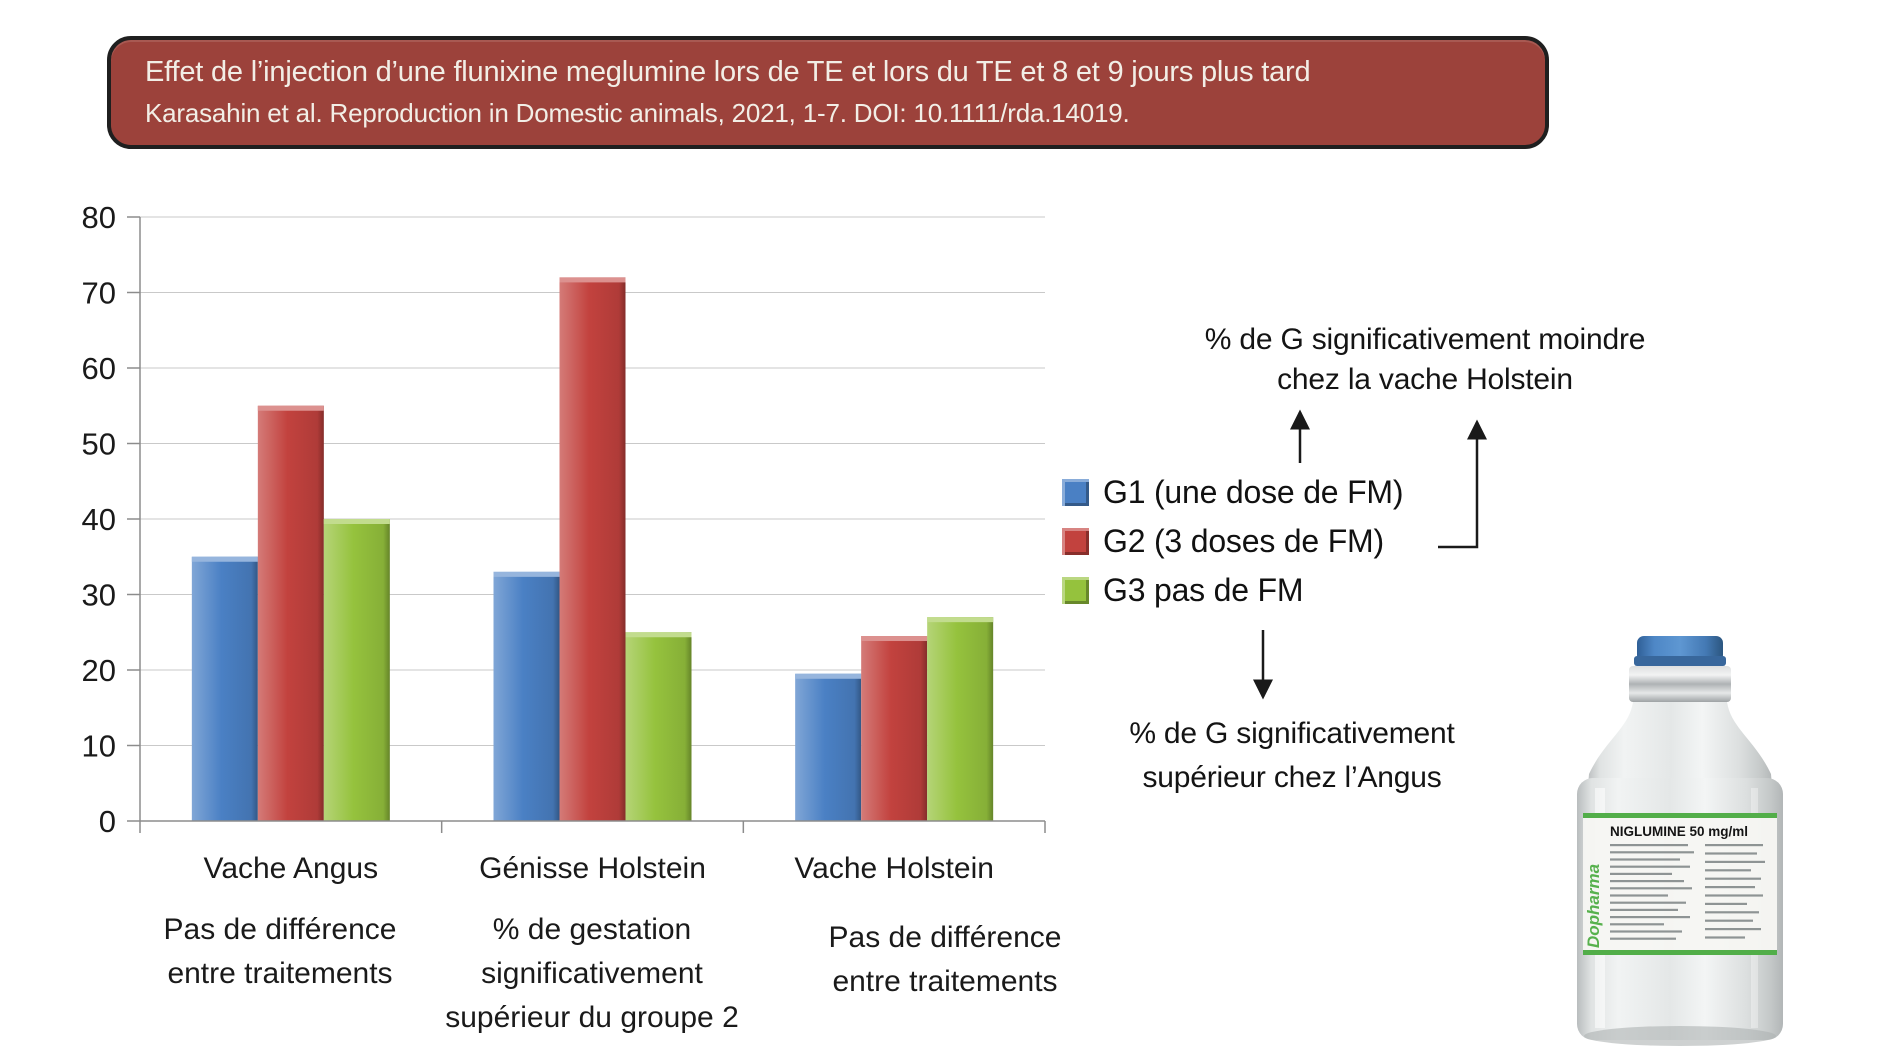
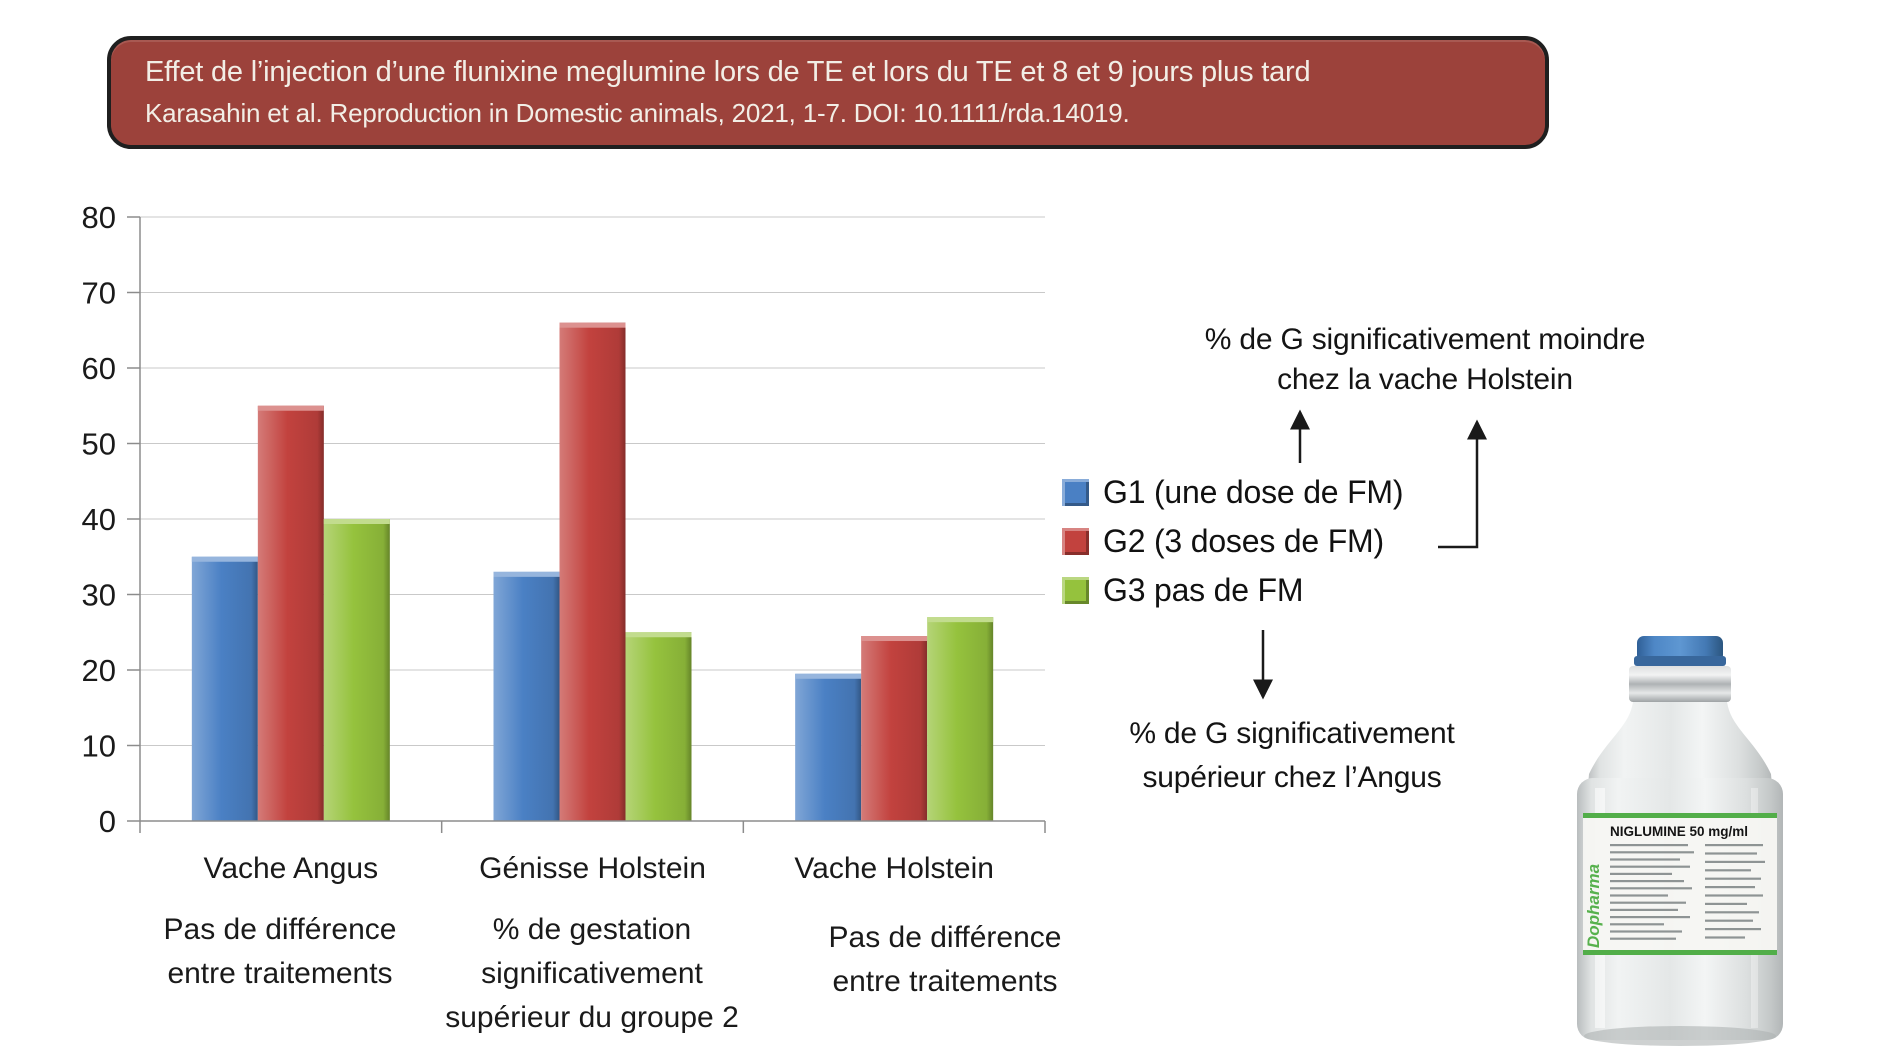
G2 (3 doses de FM)/Génisse Holstein: 72 -> 66
